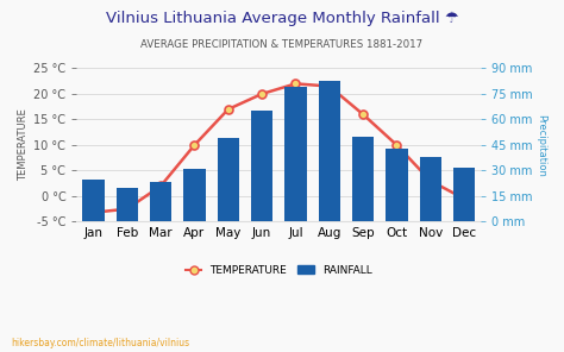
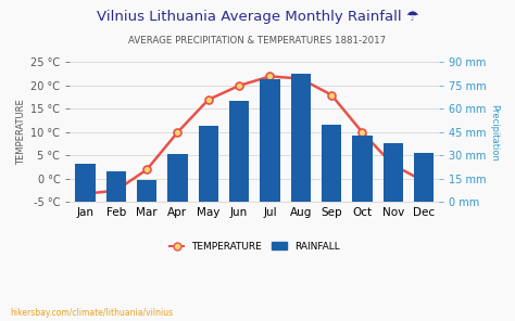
RAINFALL/Mar: 23 mm -> 14 mm
TEMPERATURE/Sep: 16.0 °C -> 18.0 °C
